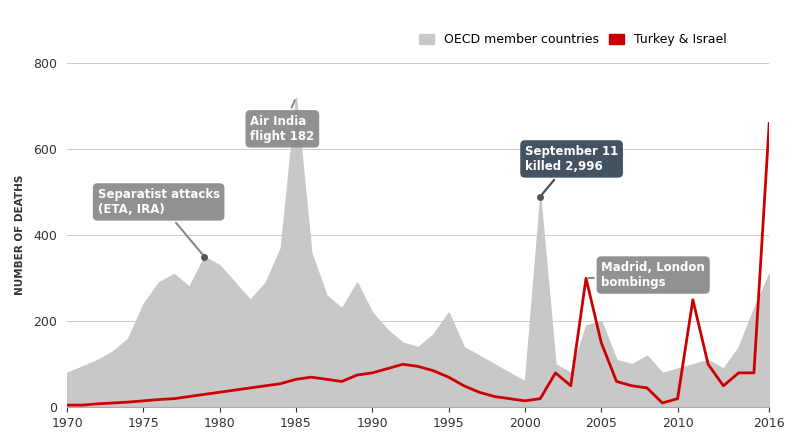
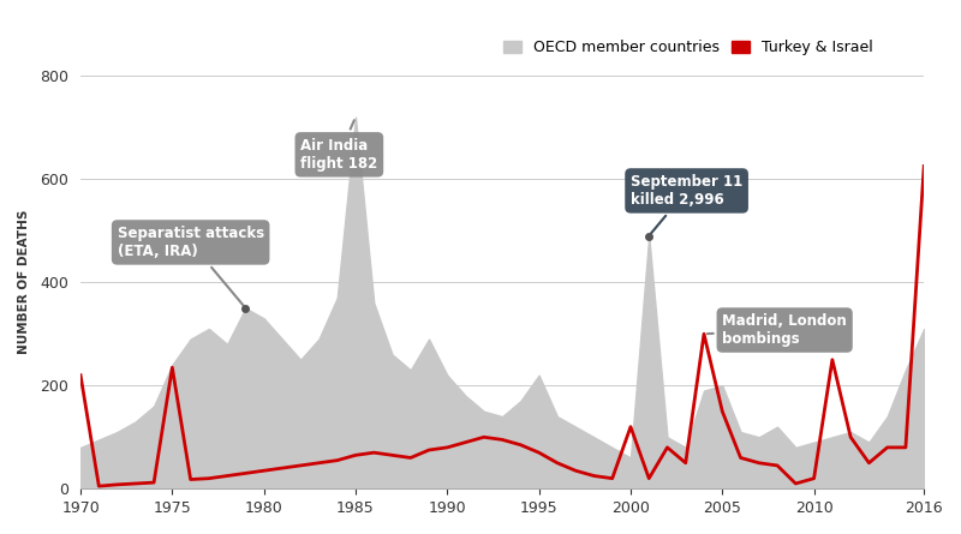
Turkey & Israel/1970: 5 -> 220
Turkey & Israel/1975: 15 -> 235
Turkey & Israel/2000: 15 -> 120
Turkey & Israel/2016: 660 -> 625
